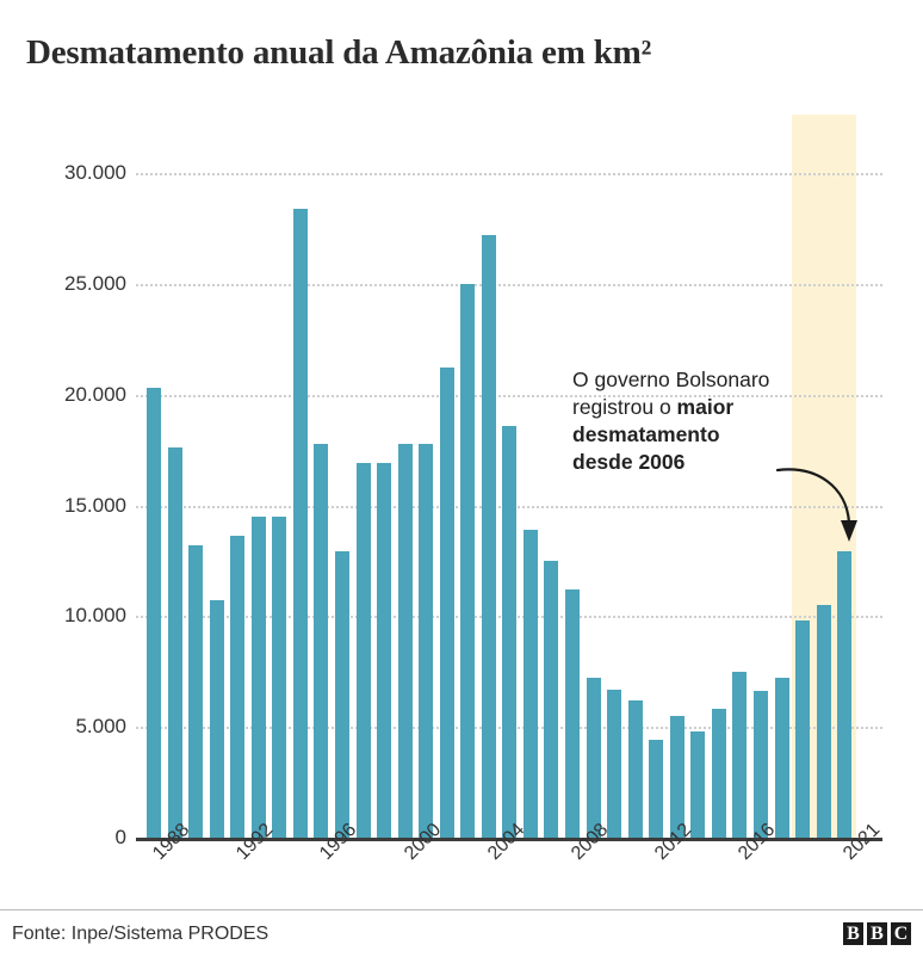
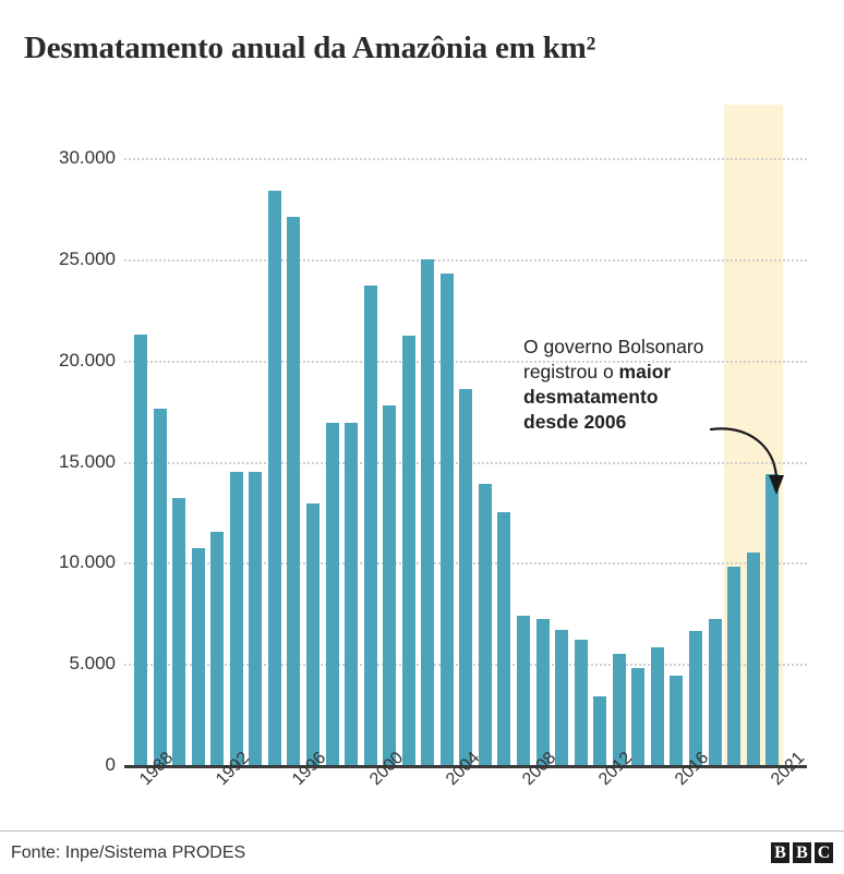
1988: 20300 -> 21300
1992: 13600 -> 11500
1996: 17800 -> 27100
2000: 17800 -> 23700
2004: 27200 -> 24300
2008: 11200 -> 7400
2012: 4400 -> 3400
2016: 7500 -> 4400
2021: 12900 -> 14400
